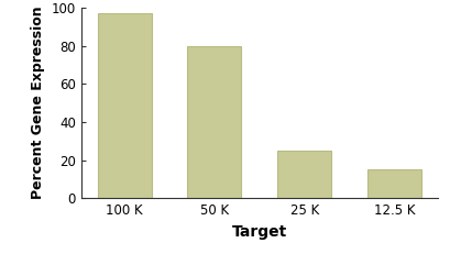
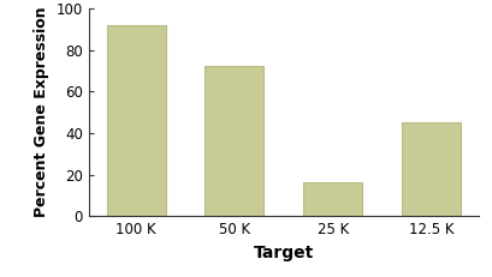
100 K: 97 -> 92
50 K: 80 -> 72
25 K: 25 -> 16
12.5 K: 15 -> 45
